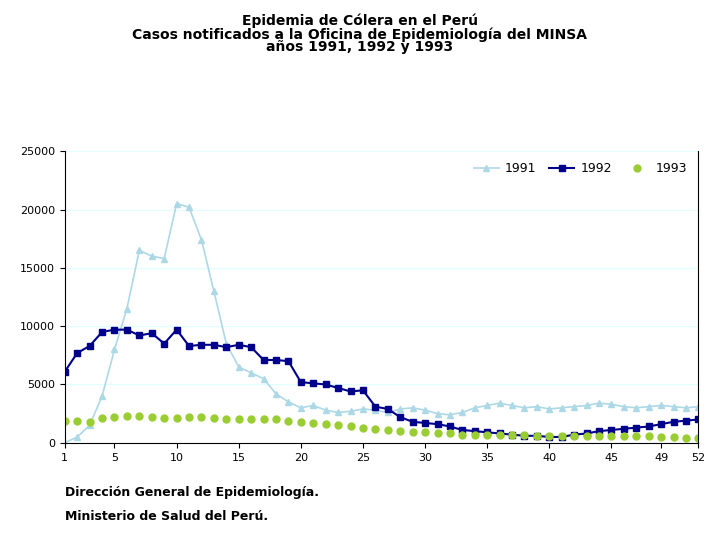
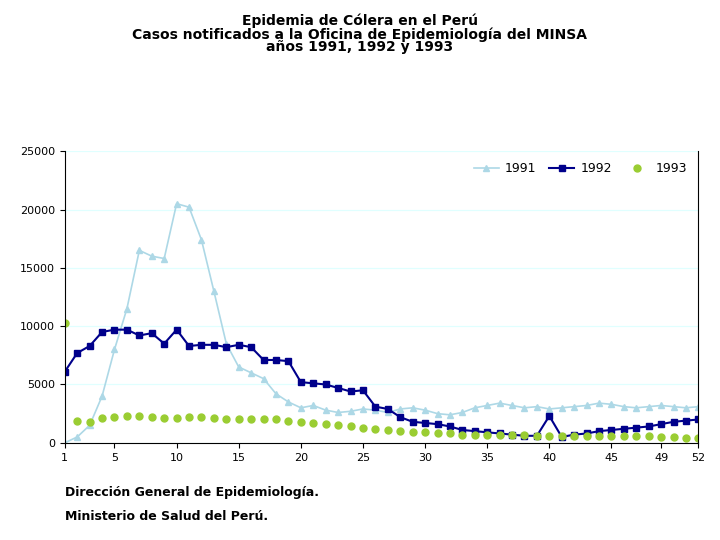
1993/1: 1900 -> 10300
1992/40: 500 -> 2300
